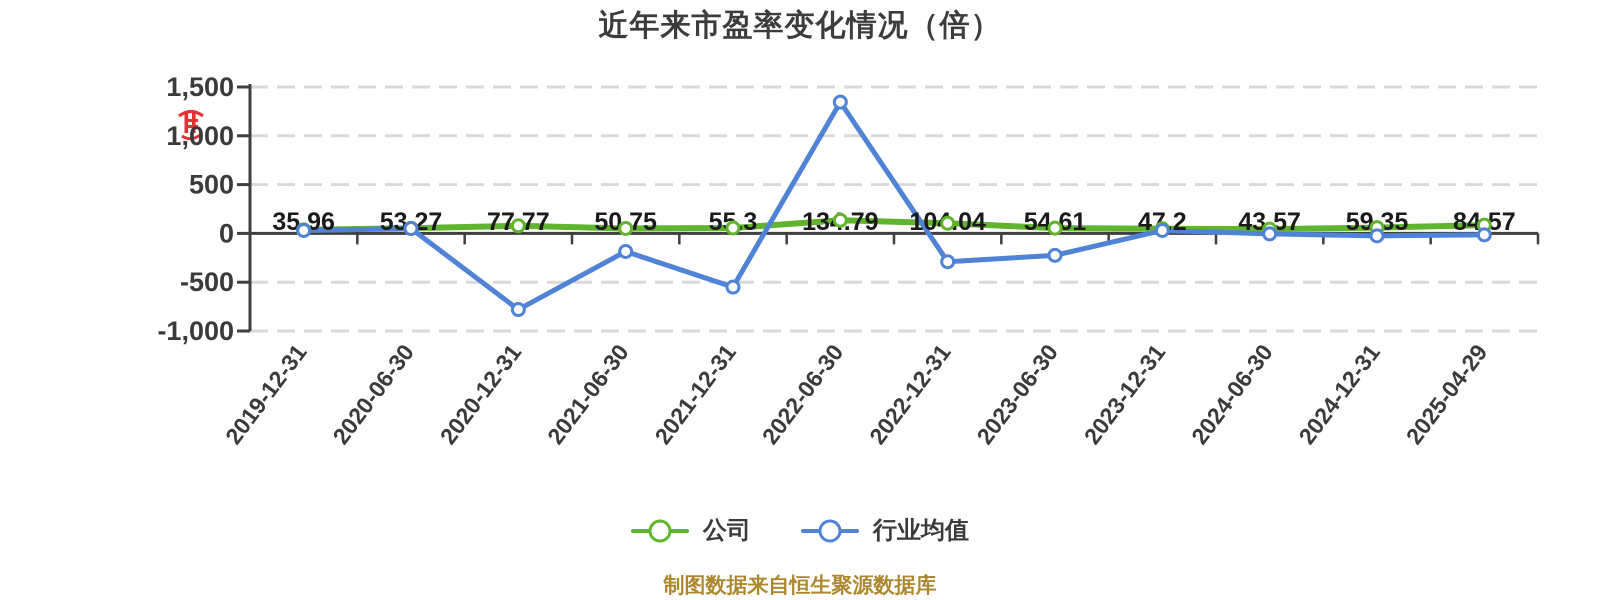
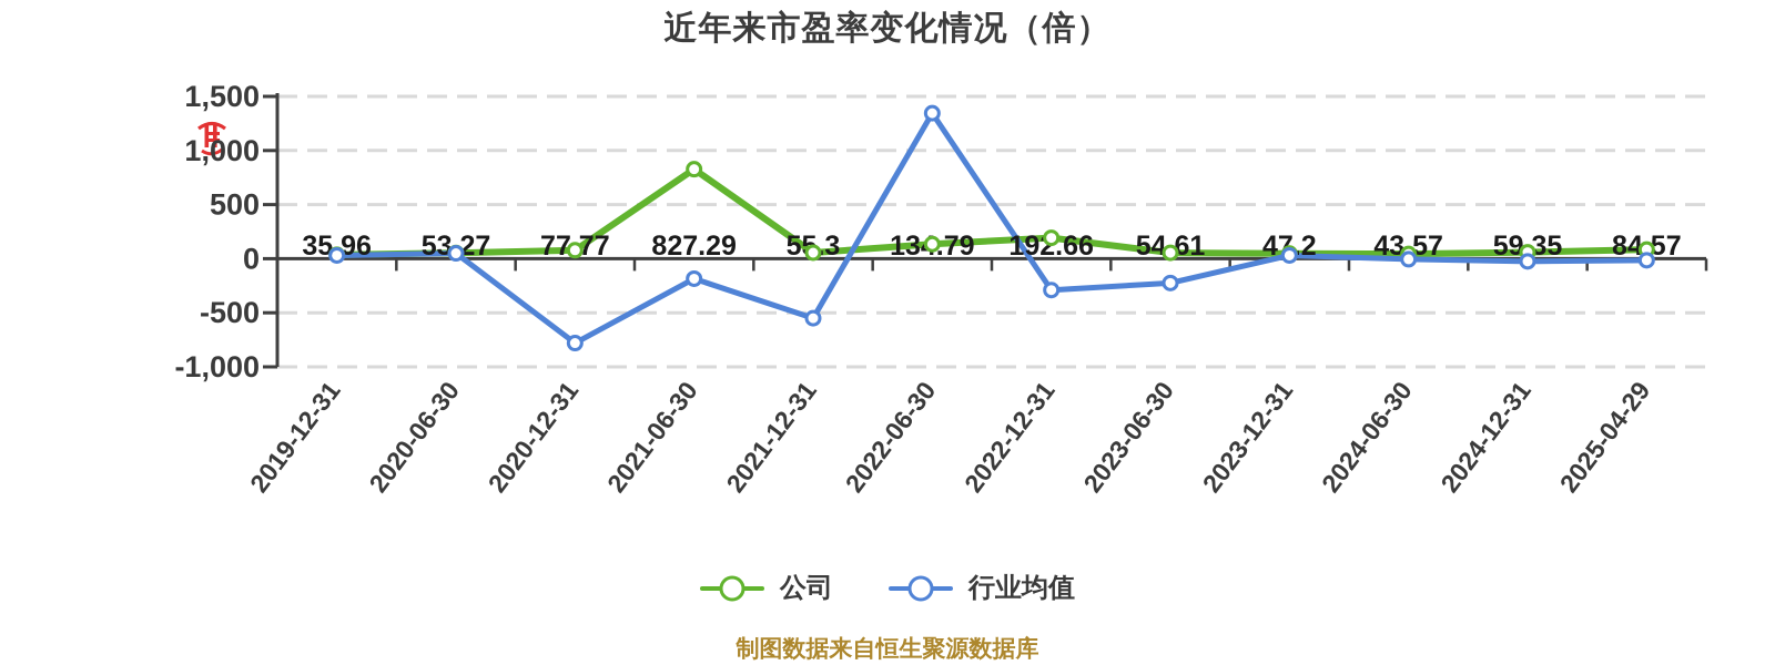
公司/2021-06-30: 50.75 -> 827.29
公司/2022-12-31: 104.04 -> 192.66
